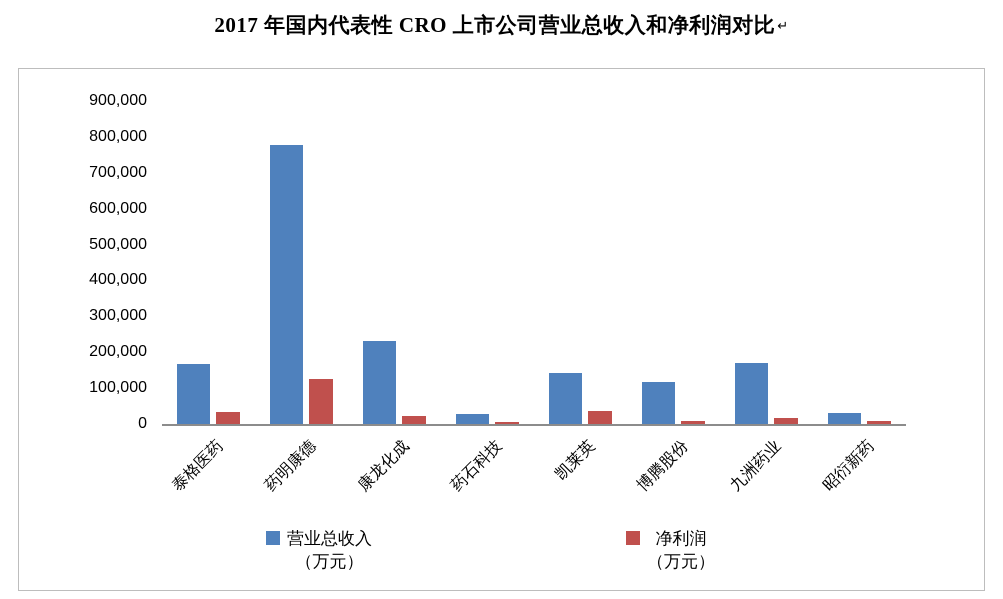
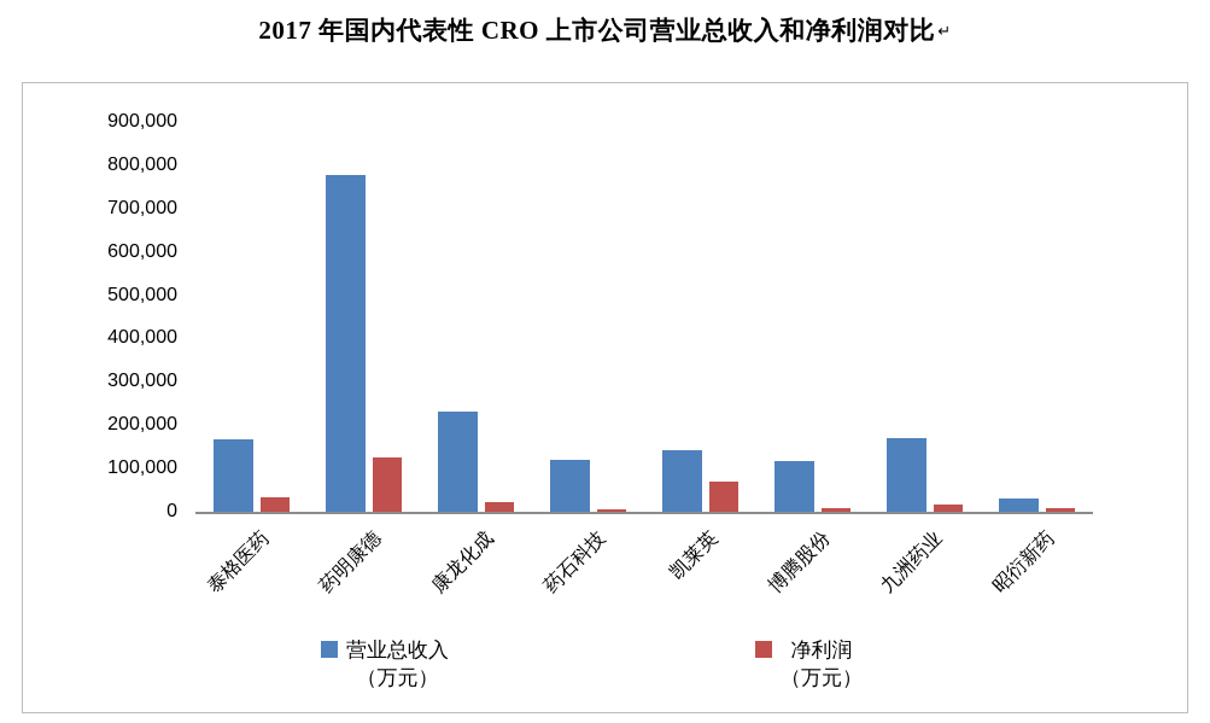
营业总收入（万元）/药石科技: 30000 -> 120000
净利润（万元）/凯莱英: 40000 -> 70000
